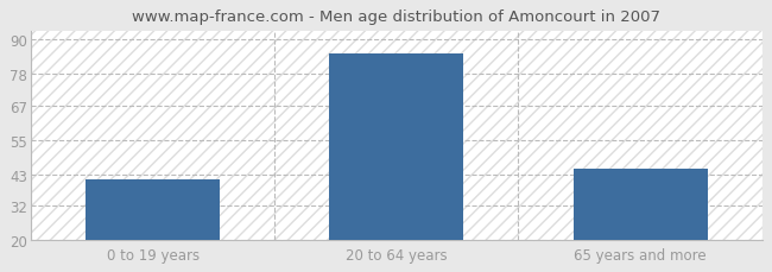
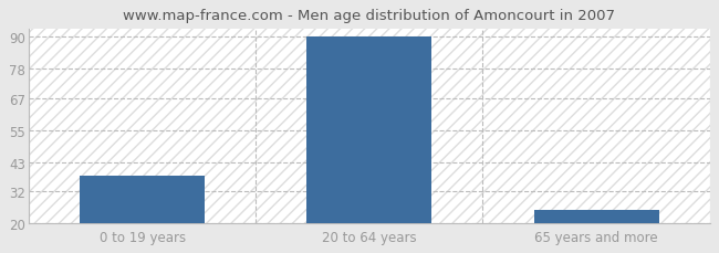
0 to 19 years: 41 -> 38
20 to 64 years: 85 -> 90
65 years and more: 45 -> 25
